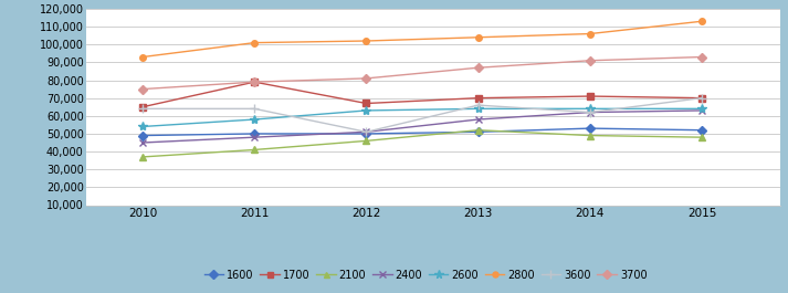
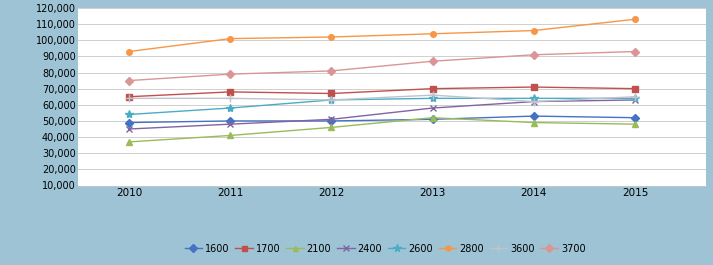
1700/2011: 79,000 -> 68,000
3600/2012: 51,000 -> 63,000
3600/2015: 70,000 -> 65,000
